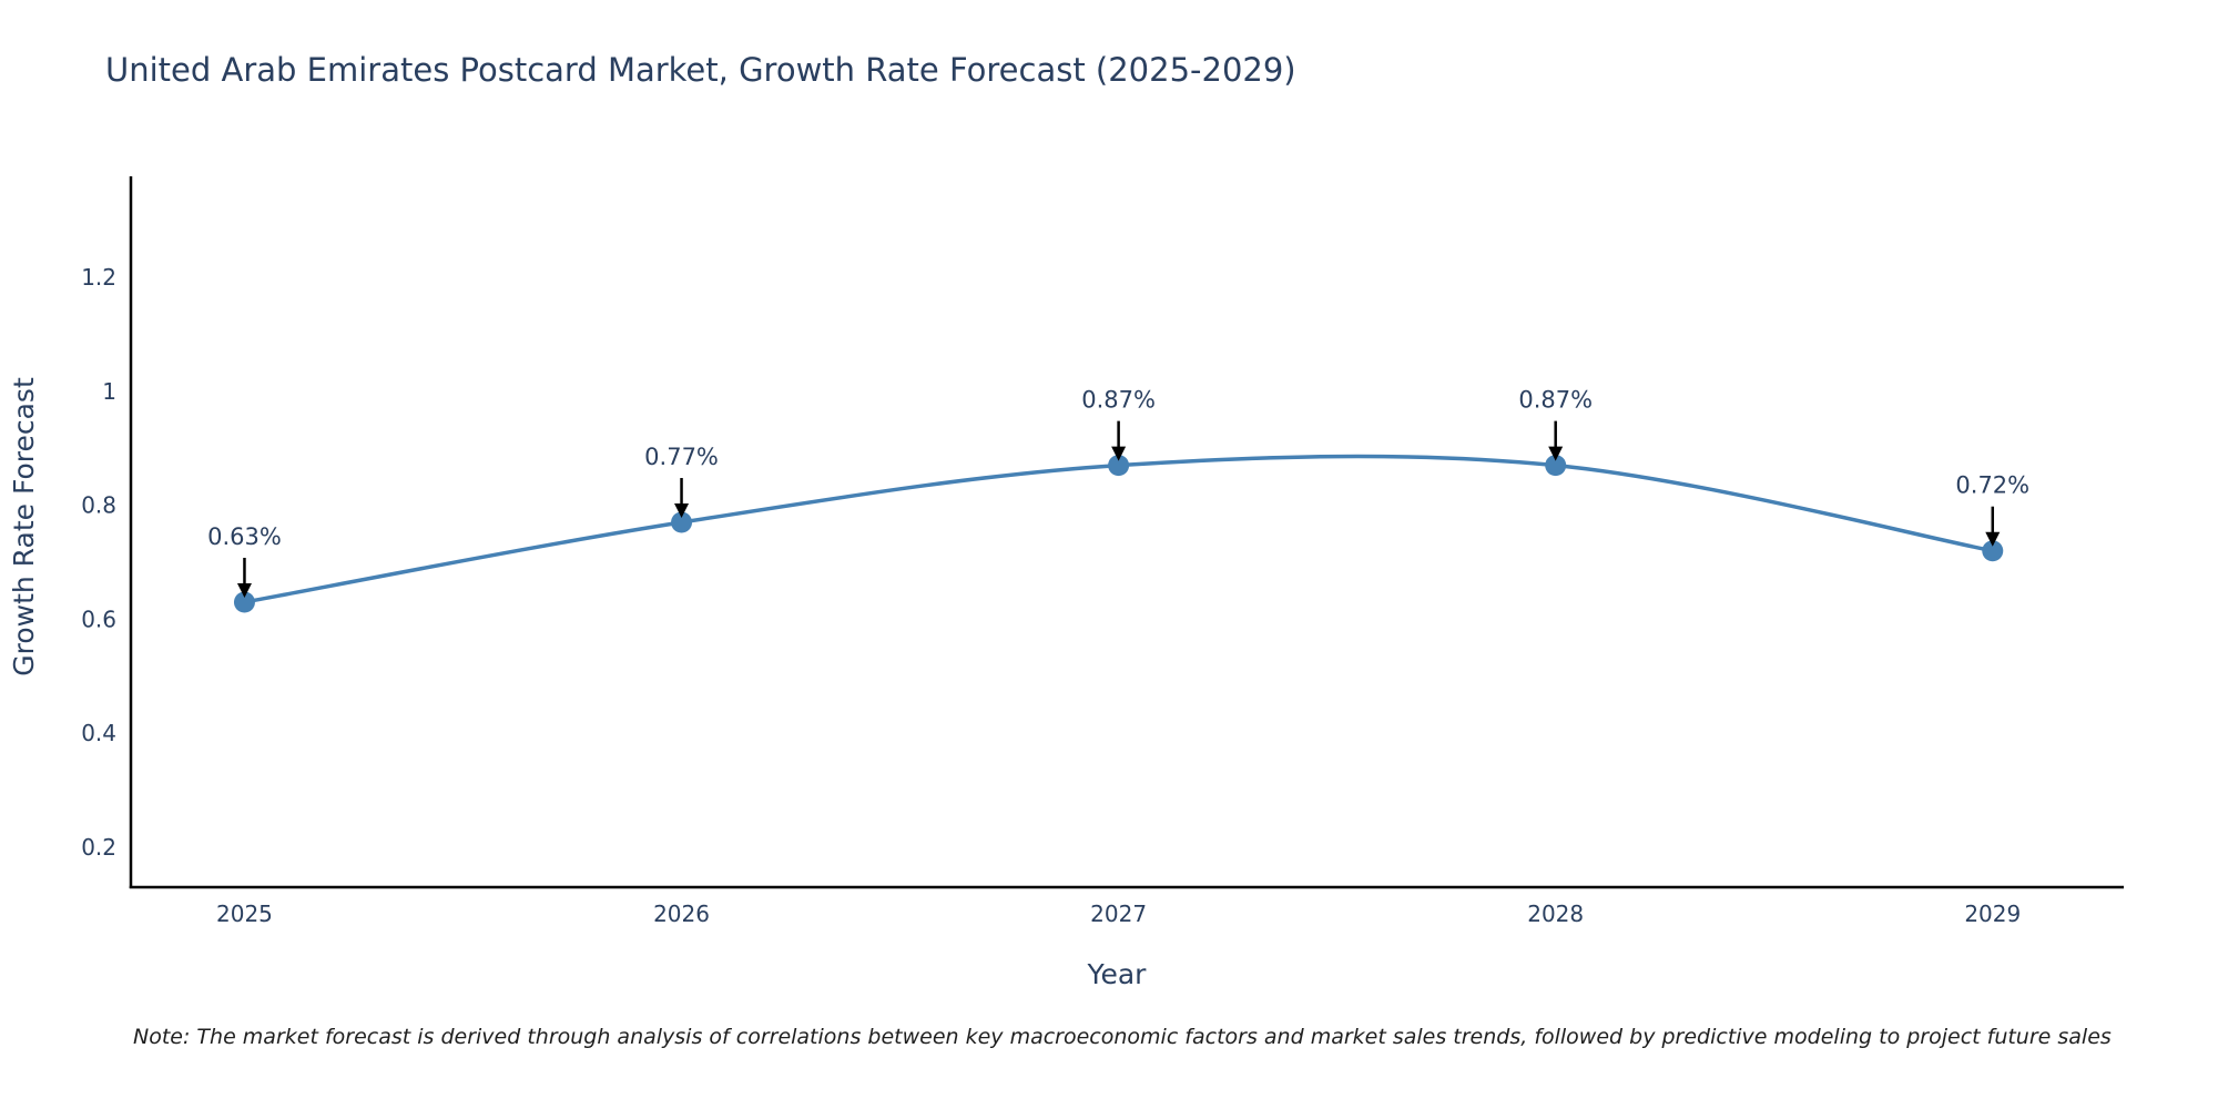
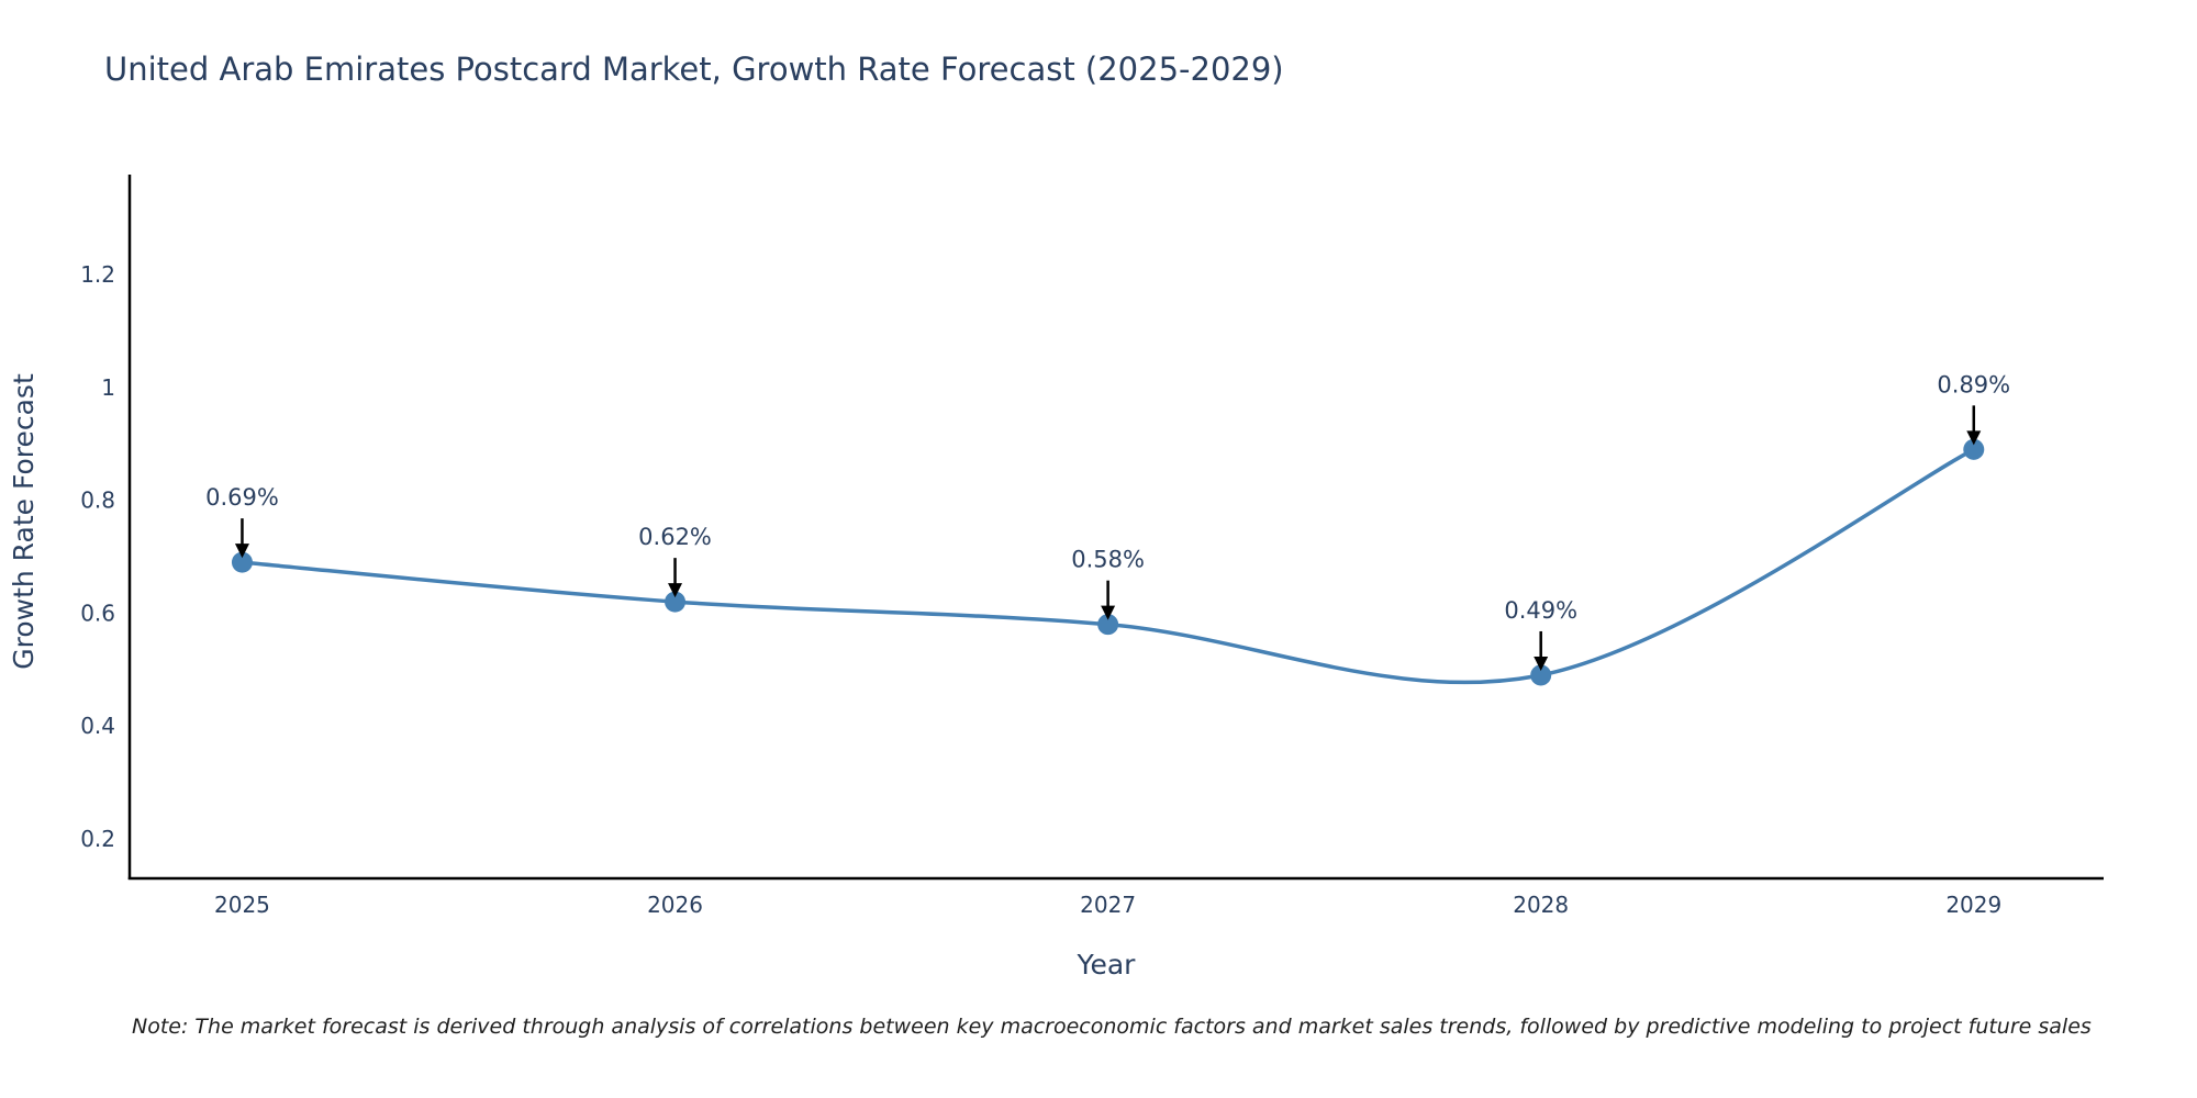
2025: 0.63% -> 0.69%
2026: 0.77% -> 0.62%
2027: 0.87% -> 0.58%
2028: 0.87% -> 0.49%
2029: 0.72% -> 0.89%
